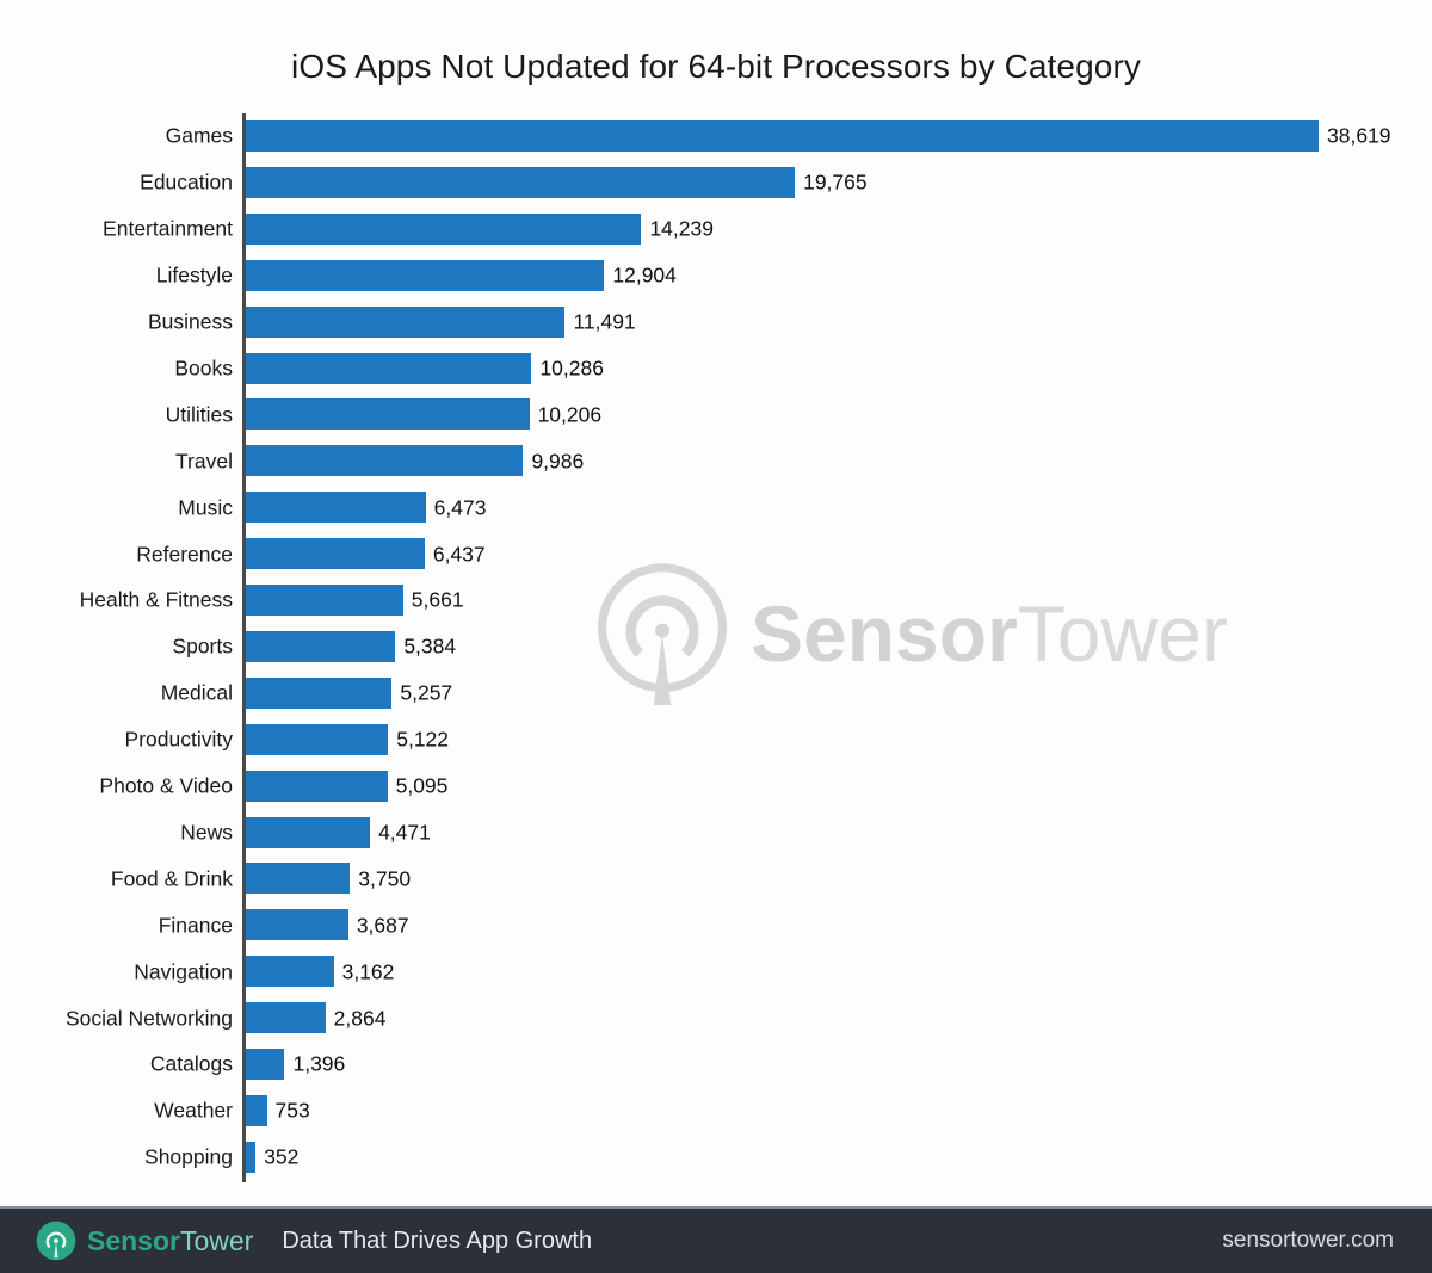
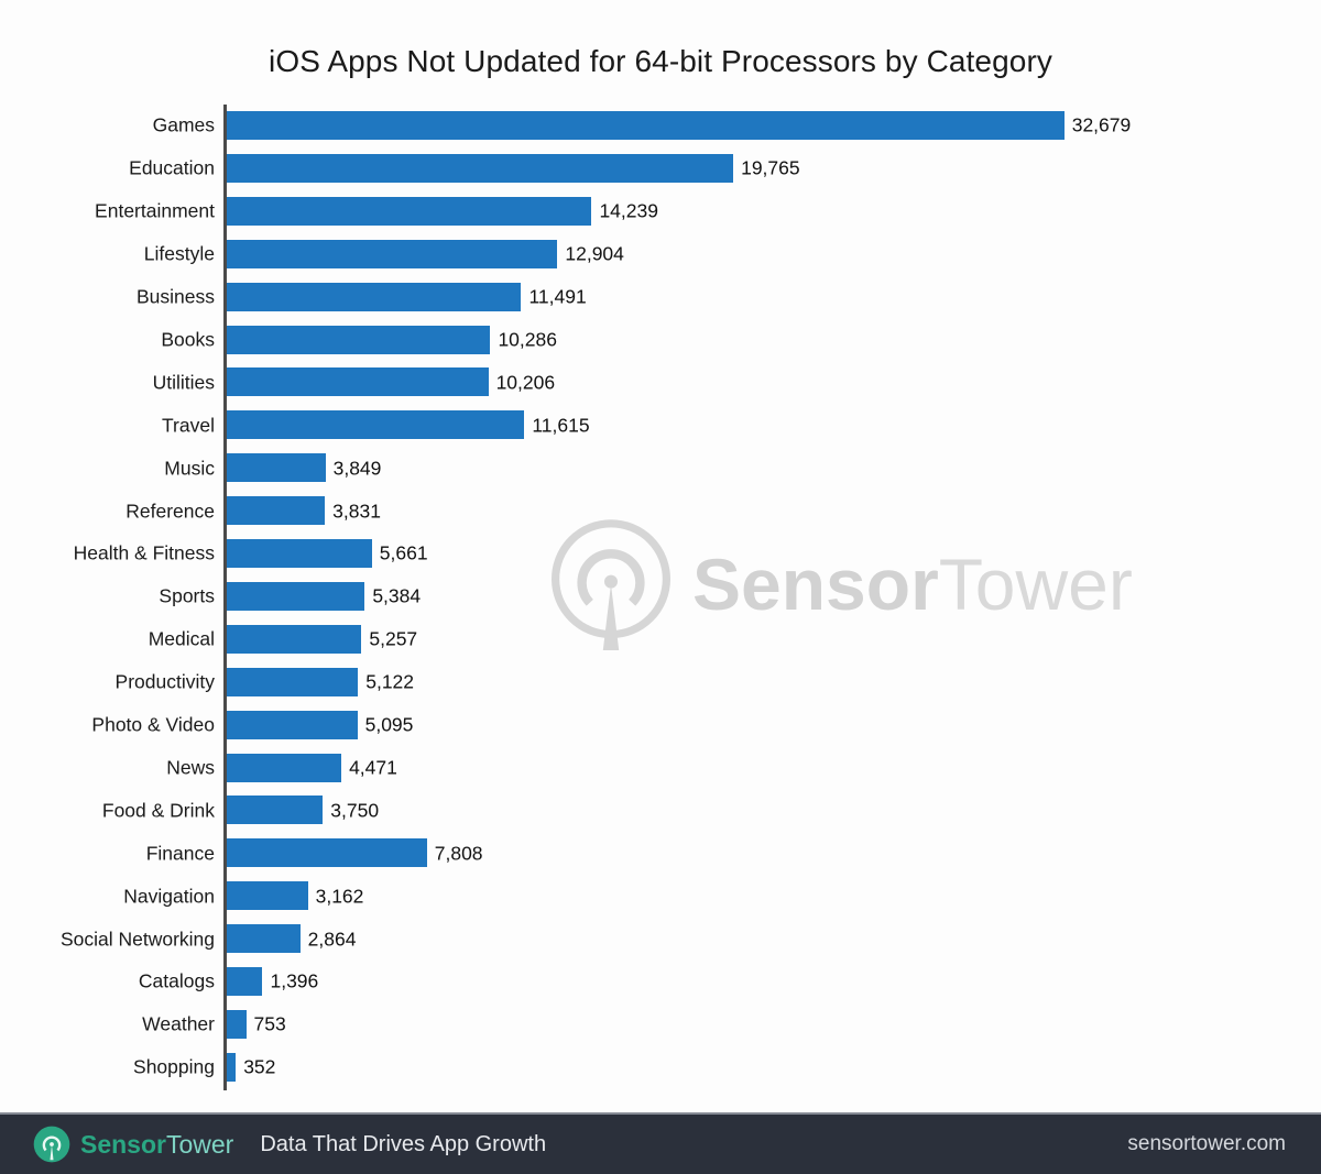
Games: 38,619 -> 32,679
Travel: 9,986 -> 11,615
Music: 6,473 -> 3,849
Reference: 6,437 -> 3,831
Finance: 3,687 -> 7,808
